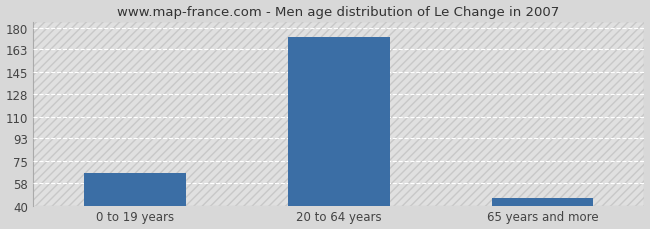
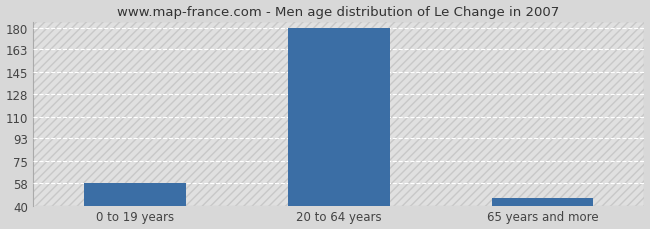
0 to 19 years: 66 -> 58
20 to 64 years: 173 -> 180
